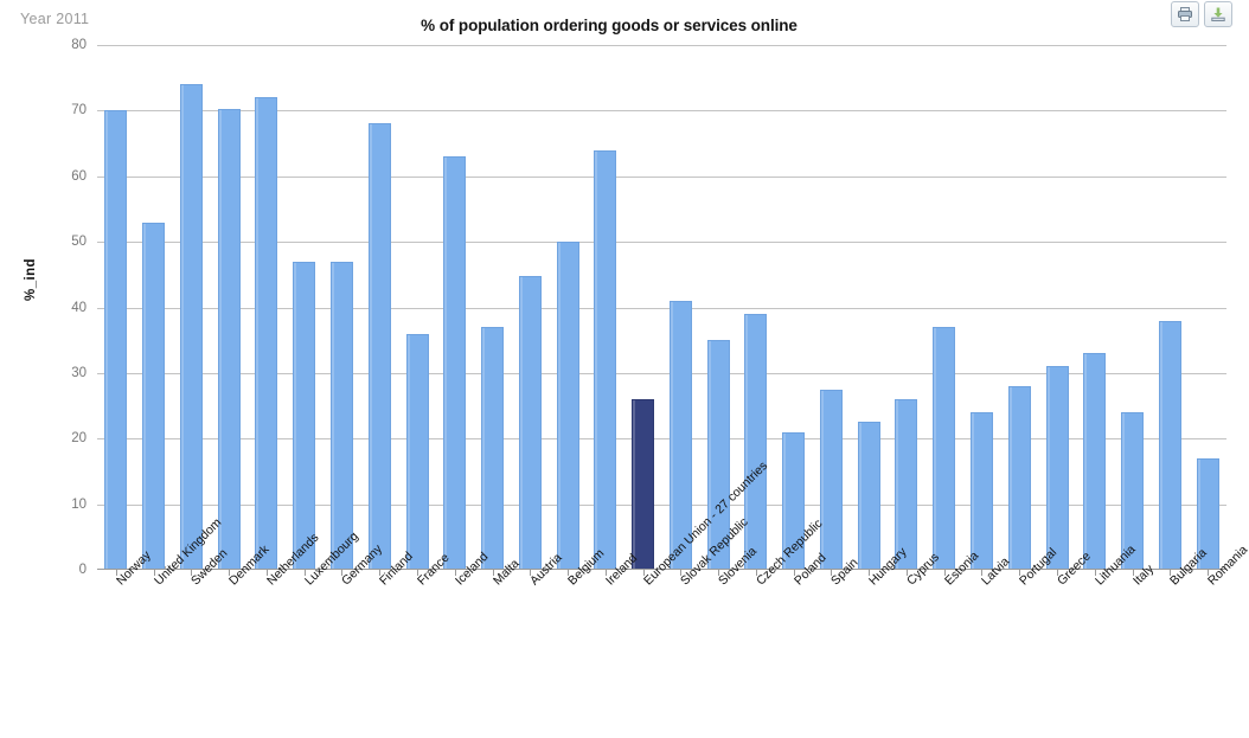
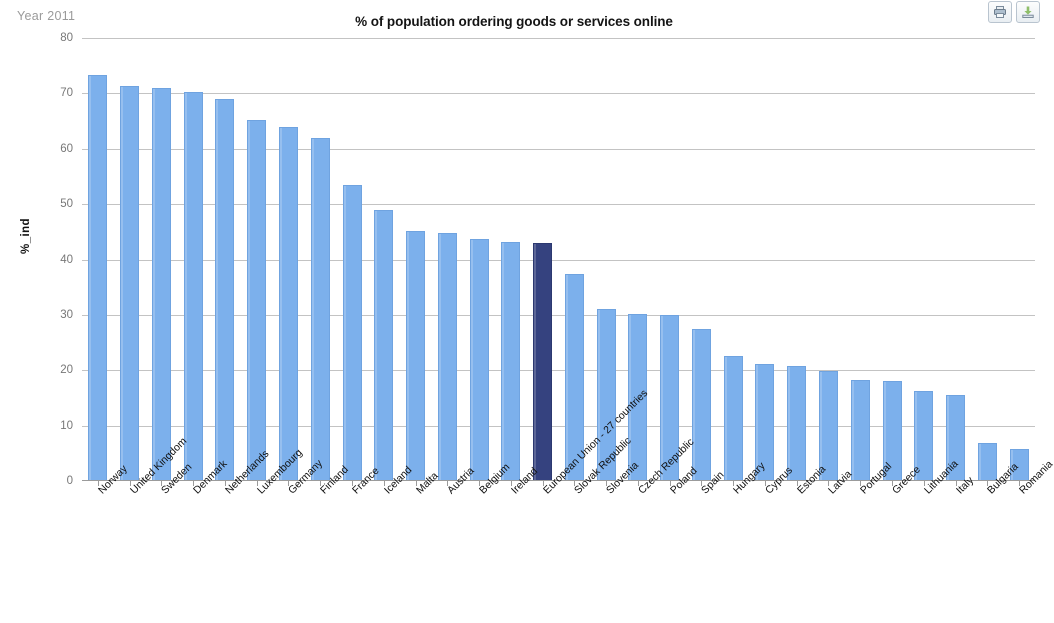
Norway: 70 -> 73
United Kingdom: 53 -> 71
Sweden: 74 -> 71
Netherlands: 72 -> 69
Luxembourg: 47 -> 65
Germany: 47 -> 64
Finland: 68 -> 62
France: 36 -> 54
Iceland: 63 -> 49
Malta: 37 -> 45
Belgium: 50 -> 44
Ireland: 64 -> 43
European Union - 27 countries: 26 -> 43
Slovak Republic: 41 -> 37
Slovenia: 35 -> 31
Czech Republic: 39 -> 30
Poland: 21 -> 30
Cyprus: 26 -> 21
Estonia: 37 -> 21
Latvia: 24 -> 20
Portugal: 28 -> 18
Greece: 31 -> 18
Lithuania: 33 -> 16
Italy: 24 -> 16
Bulgaria: 38 -> 7
Romania: 17 -> 6
